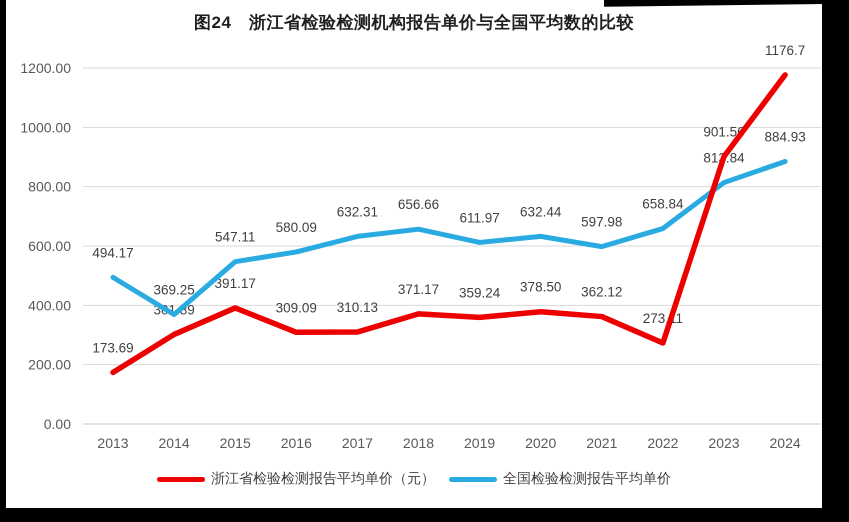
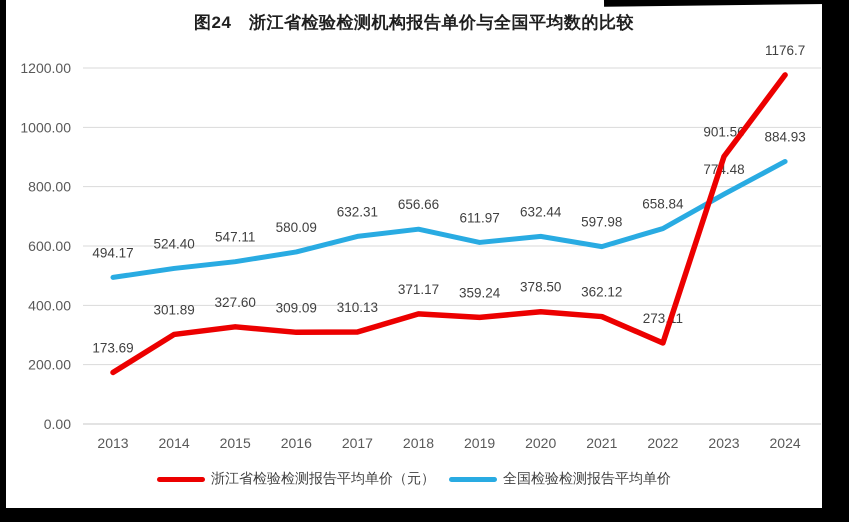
全国检验检测报告平均单价/2014: 369.25 -> 524.40
浙江省检验检测报告平均单价（元）/2015: 391.17 -> 327.60
全国检验检测报告平均单价/2023: 813.84 -> 774.48
